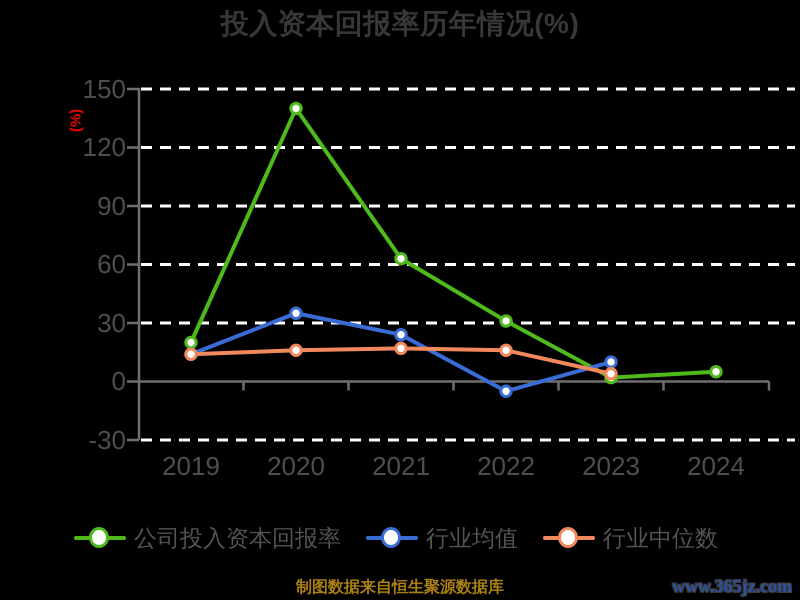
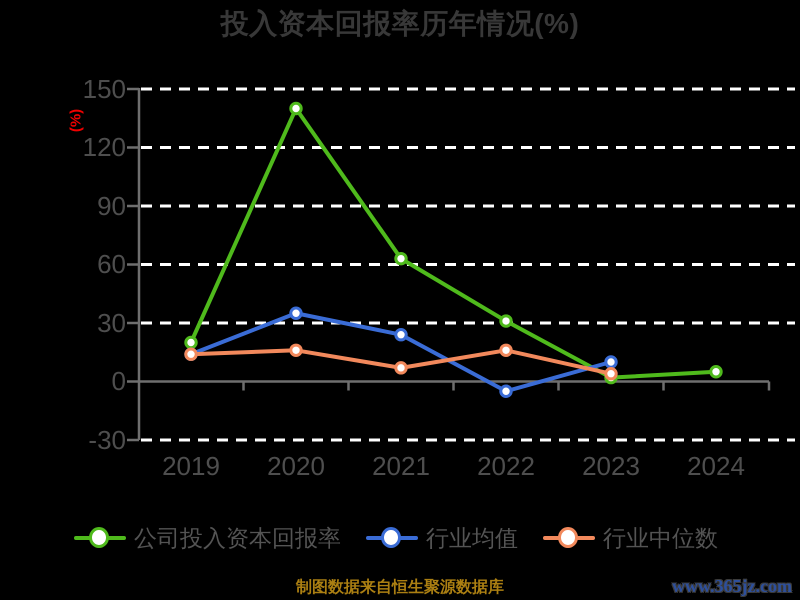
行业中位数/2021: 17 -> 7
